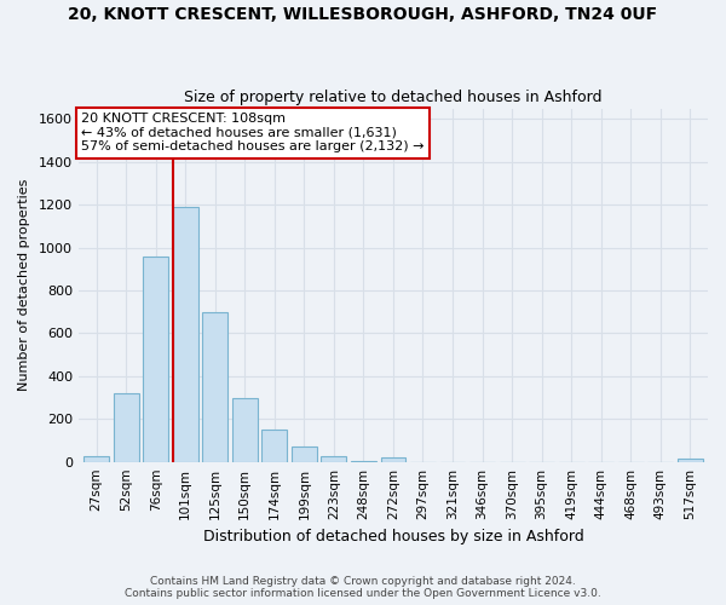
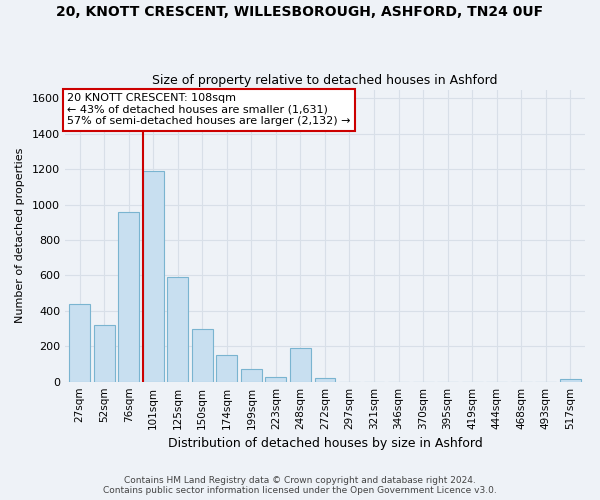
27sqm: 20 -> 440
125sqm: 700 -> 590
248sqm: 0 -> 190
